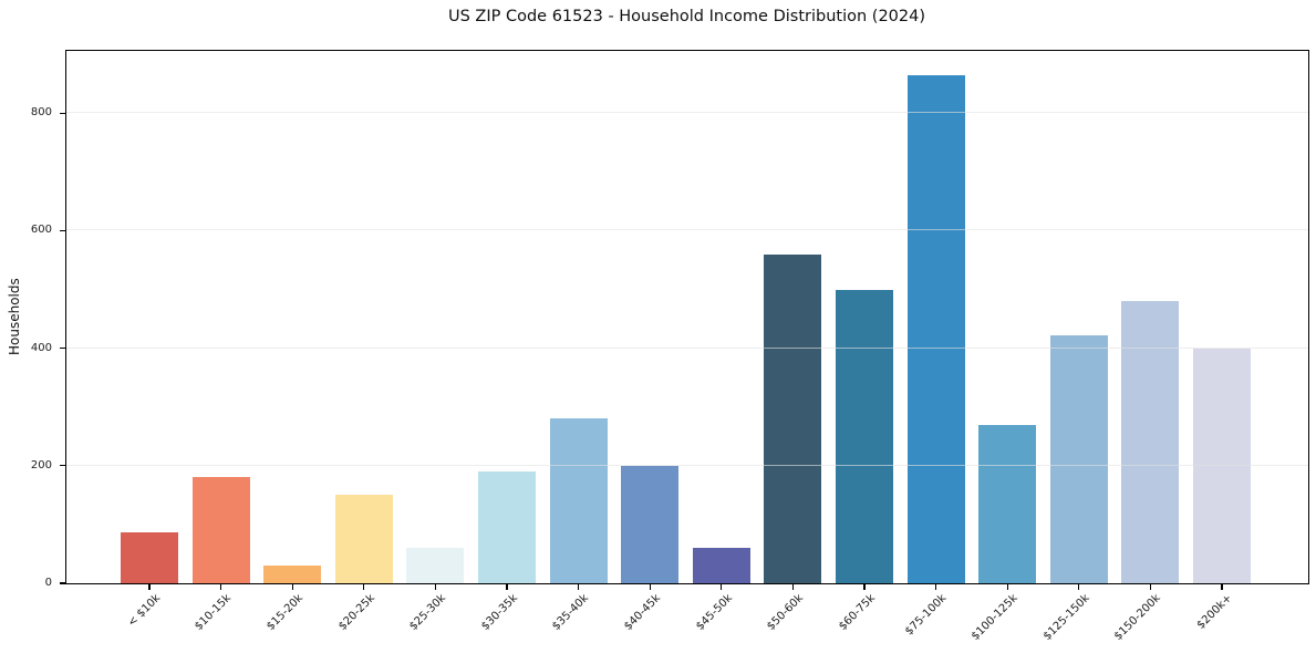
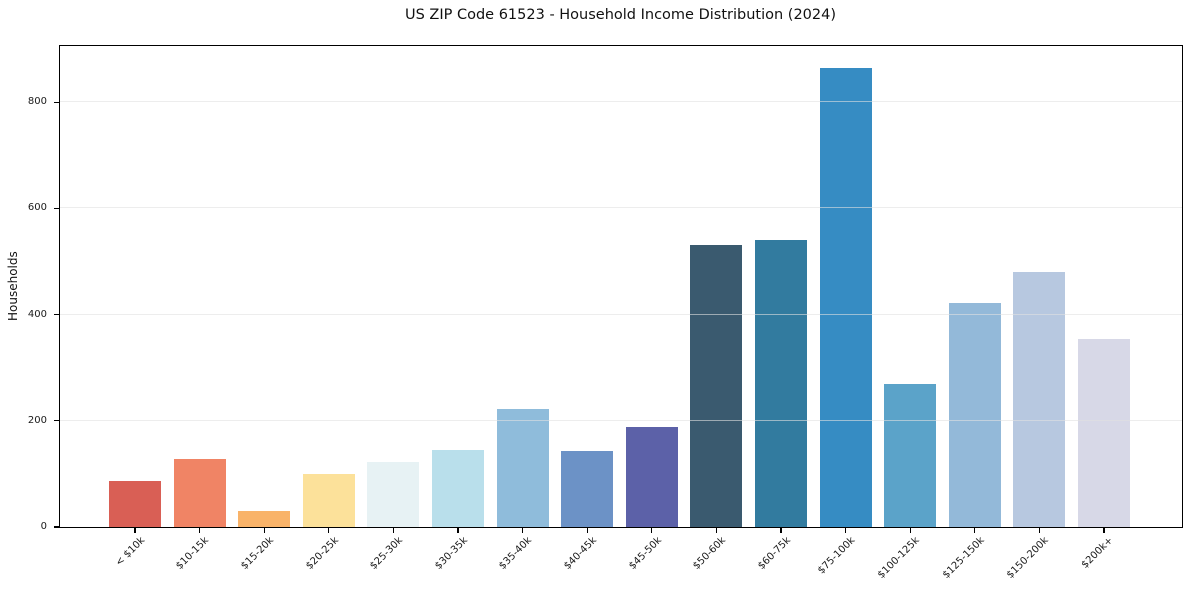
$10-15k: 180 -> 130
$20-25k: 150 -> 100
$25-30k: 60 -> 120
$30-35k: 190 -> 140
$35-40k: 280 -> 220
$40-45k: 200 -> 140
$45-50k: 60 -> 190
$50-60k: 560 -> 530
$60-75k: 500 -> 540
$200k+: 400 -> 350
